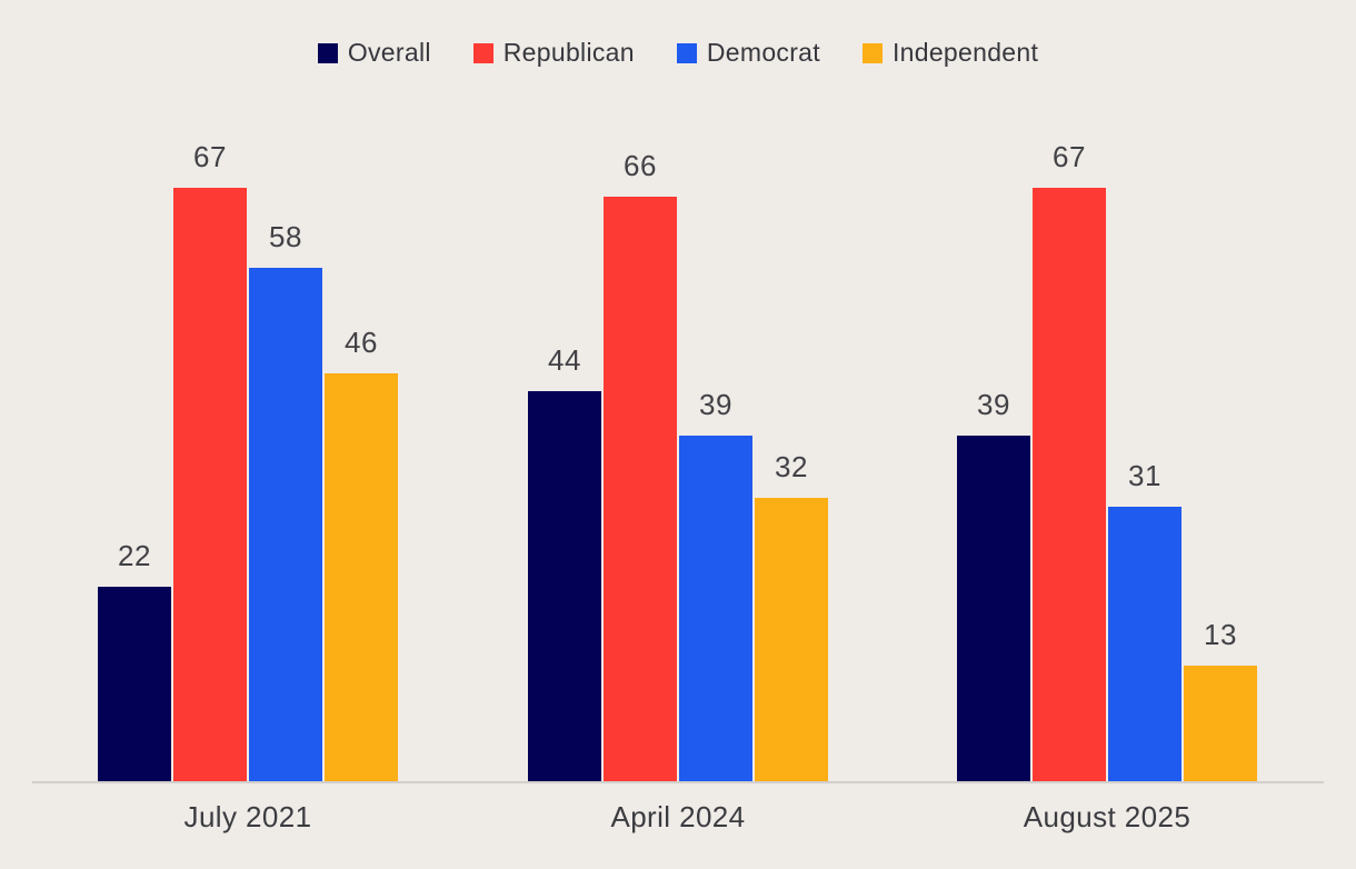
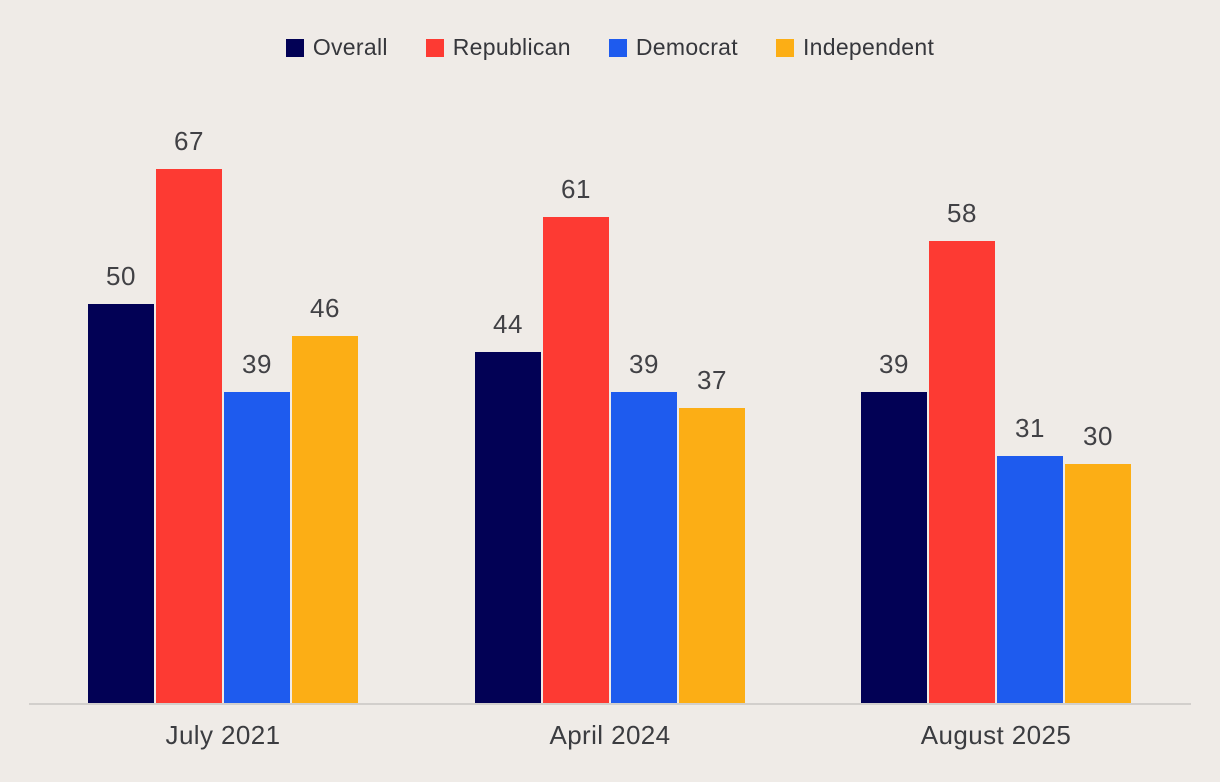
Overall/July 2021: 22 -> 50
Democrat/July 2021: 58 -> 39
Republican/April 2024: 66 -> 61
Independent/April 2024: 32 -> 37
Republican/August 2025: 67 -> 58
Independent/August 2025: 13 -> 30
